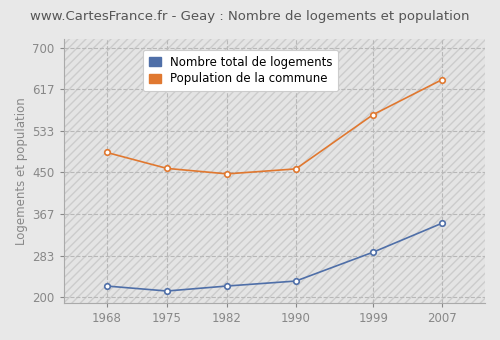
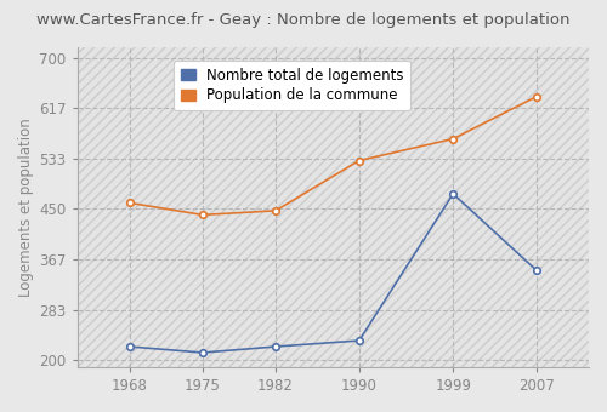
Population de la commune/1968: 490 -> 460
Population de la commune/1975: 458 -> 440
Population de la commune/1990: 457 -> 530
Nombre total de logements/1999: 290 -> 475
